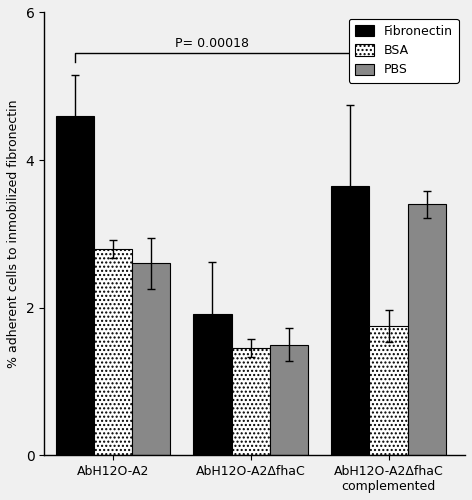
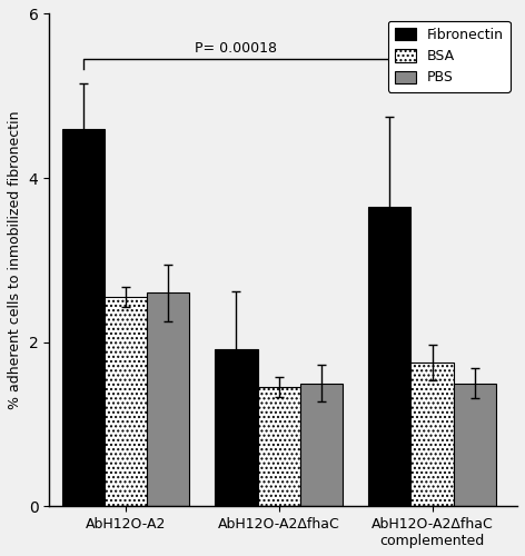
BSA/AbH12O-A2: 2.80 -> 2.55
PBS/AbH12O-A2ΔfhaC complemented: 3.4 -> 1.5
